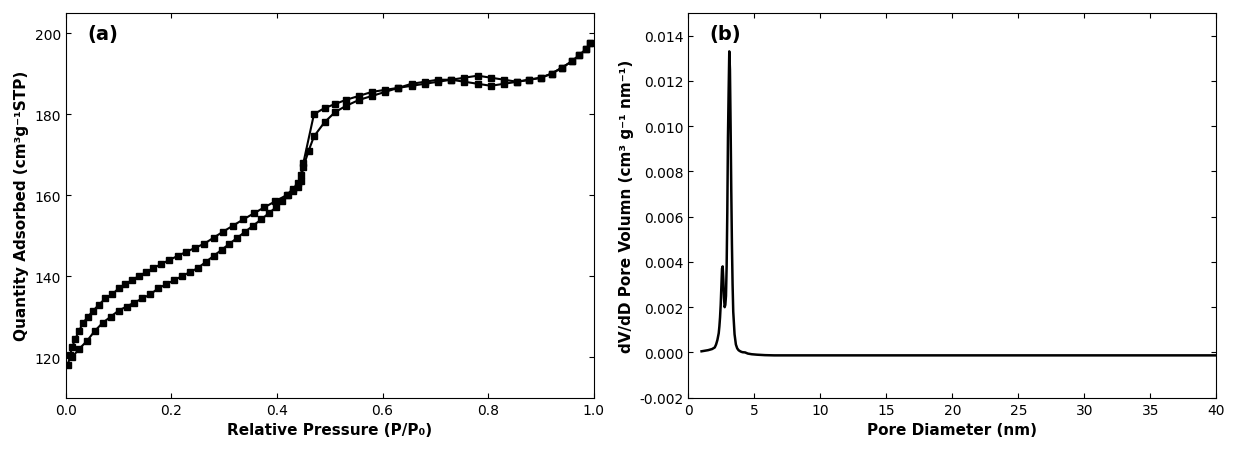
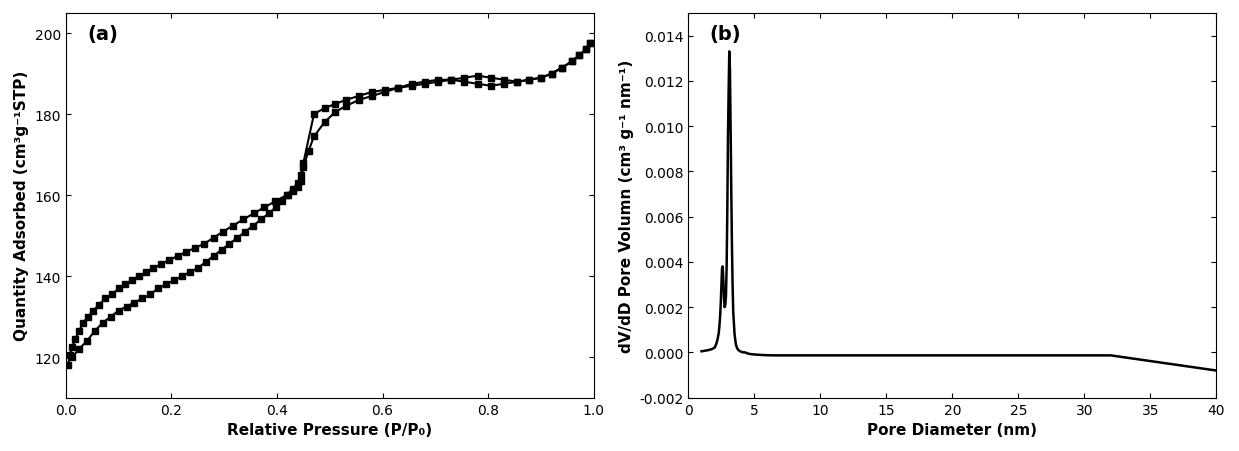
40: -0.00013 -> -0.00080
